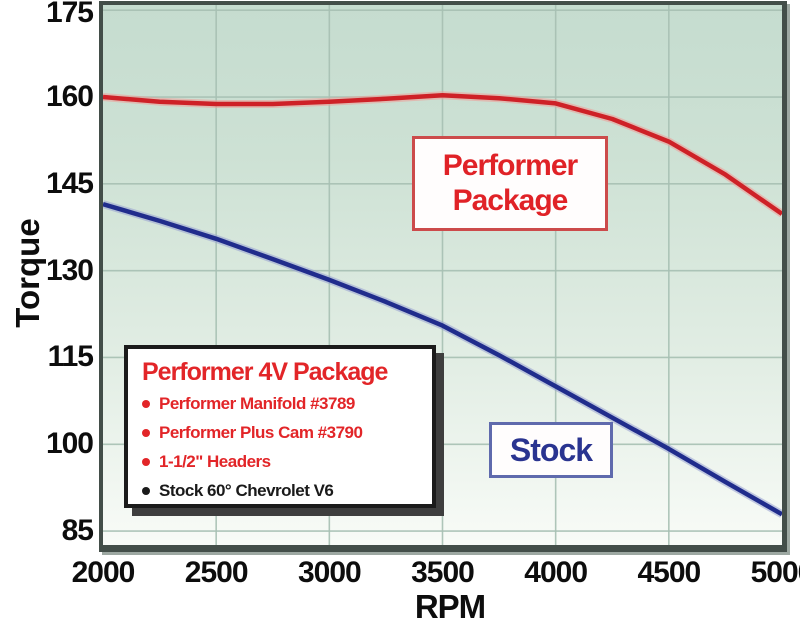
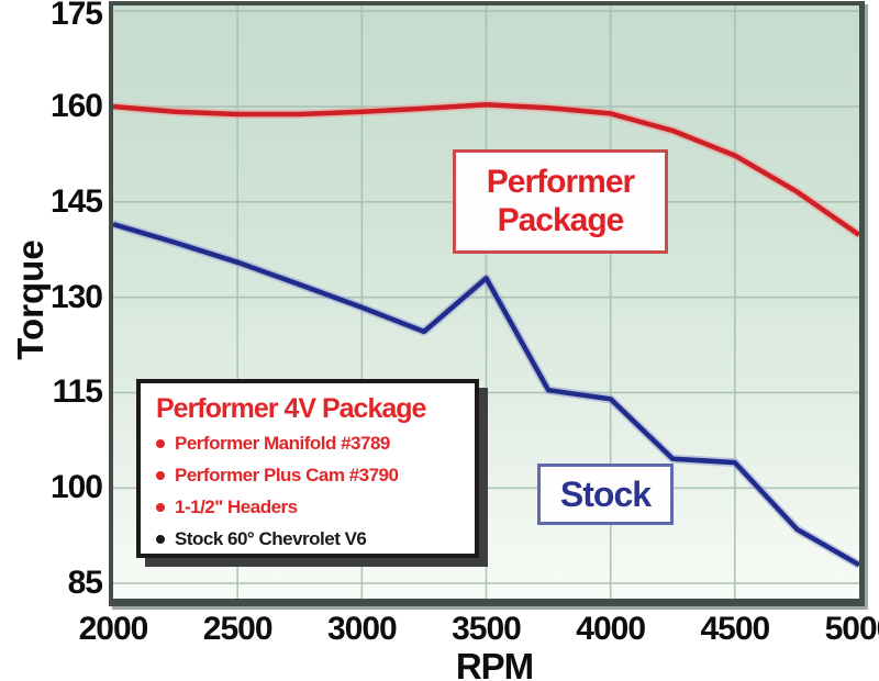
Stock/3500: 120 -> 133
Stock/4000: 110 -> 114
Stock/4500: 99 -> 104
